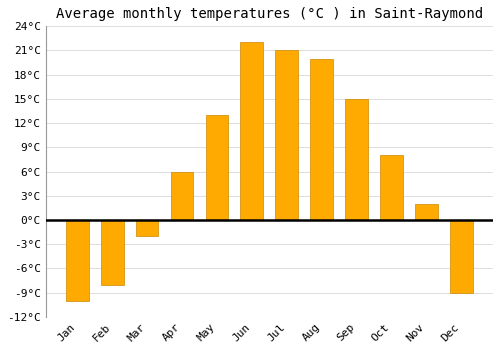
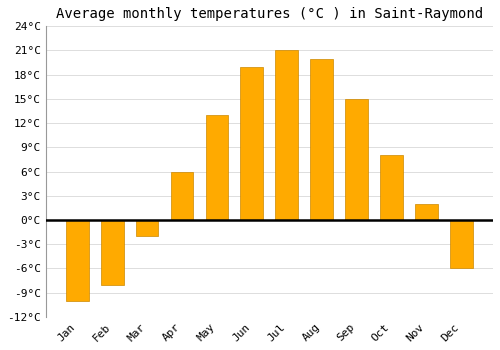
Jun: 22°C -> 19°C
Dec: -9°C -> -6°C
